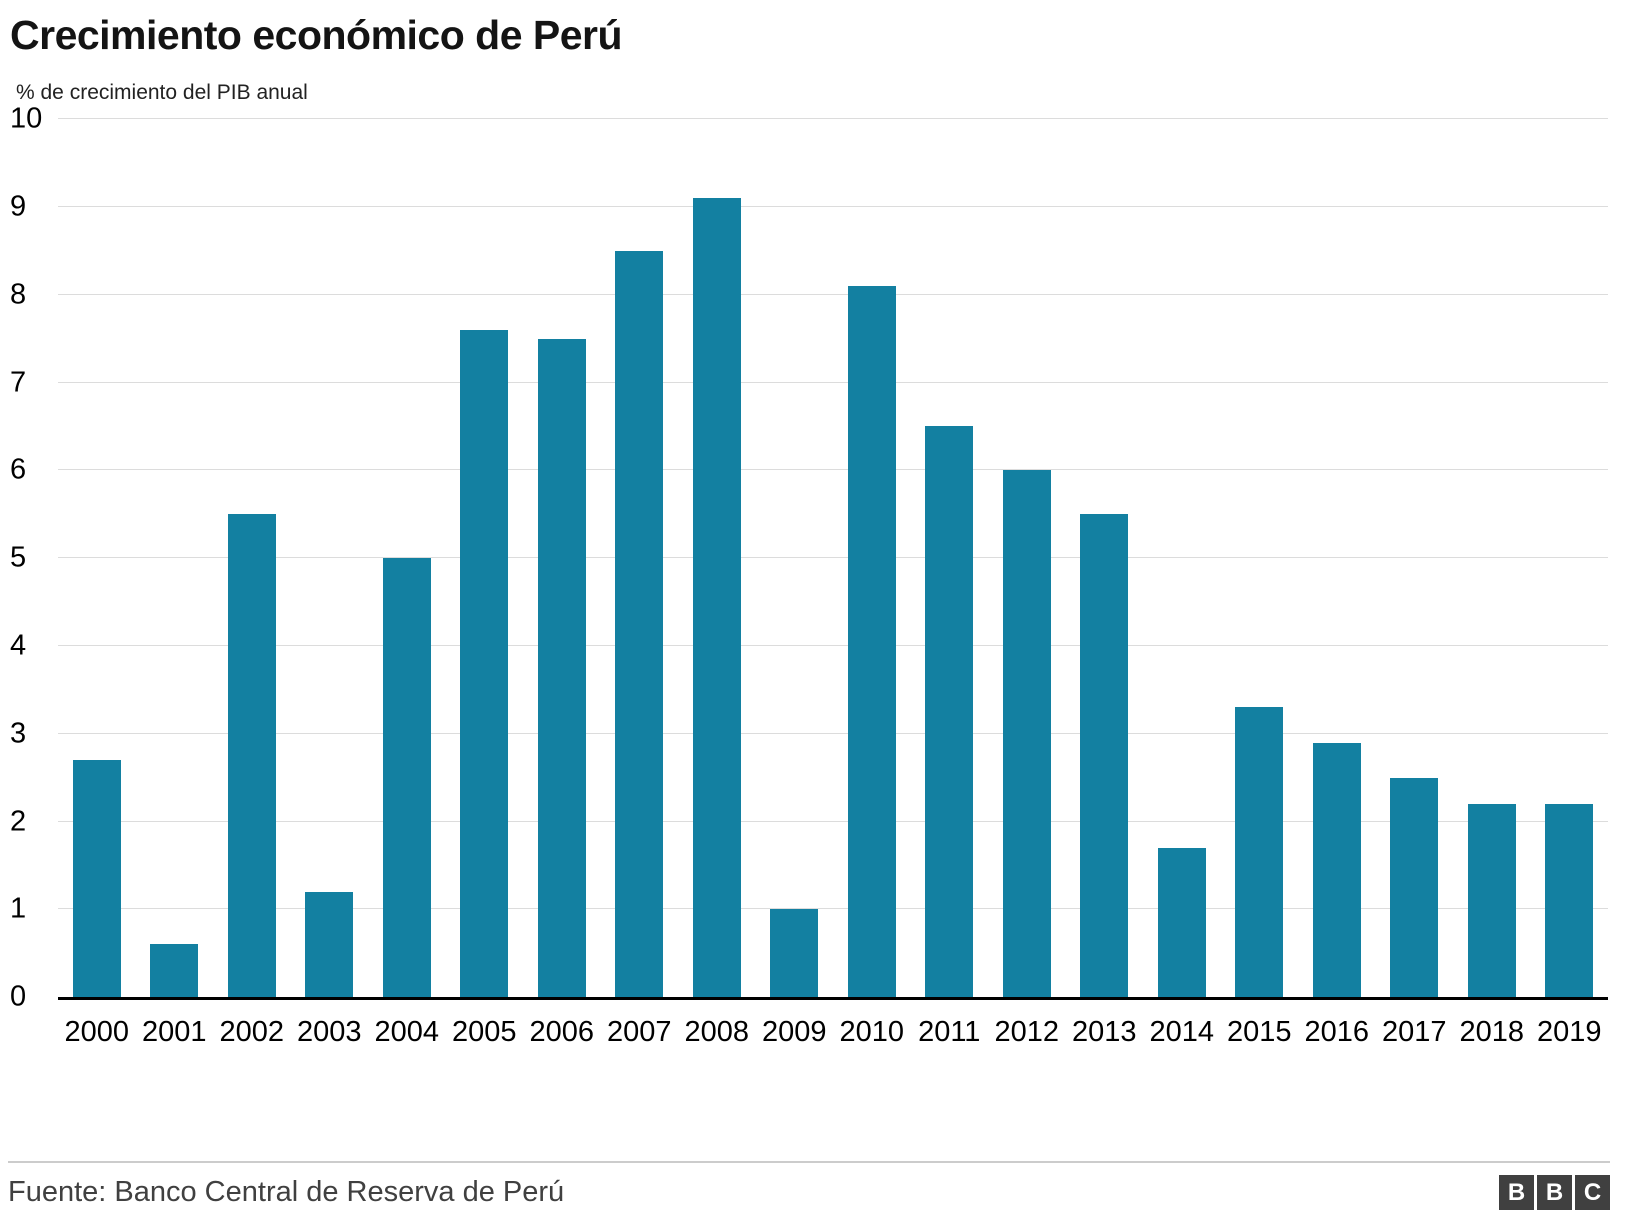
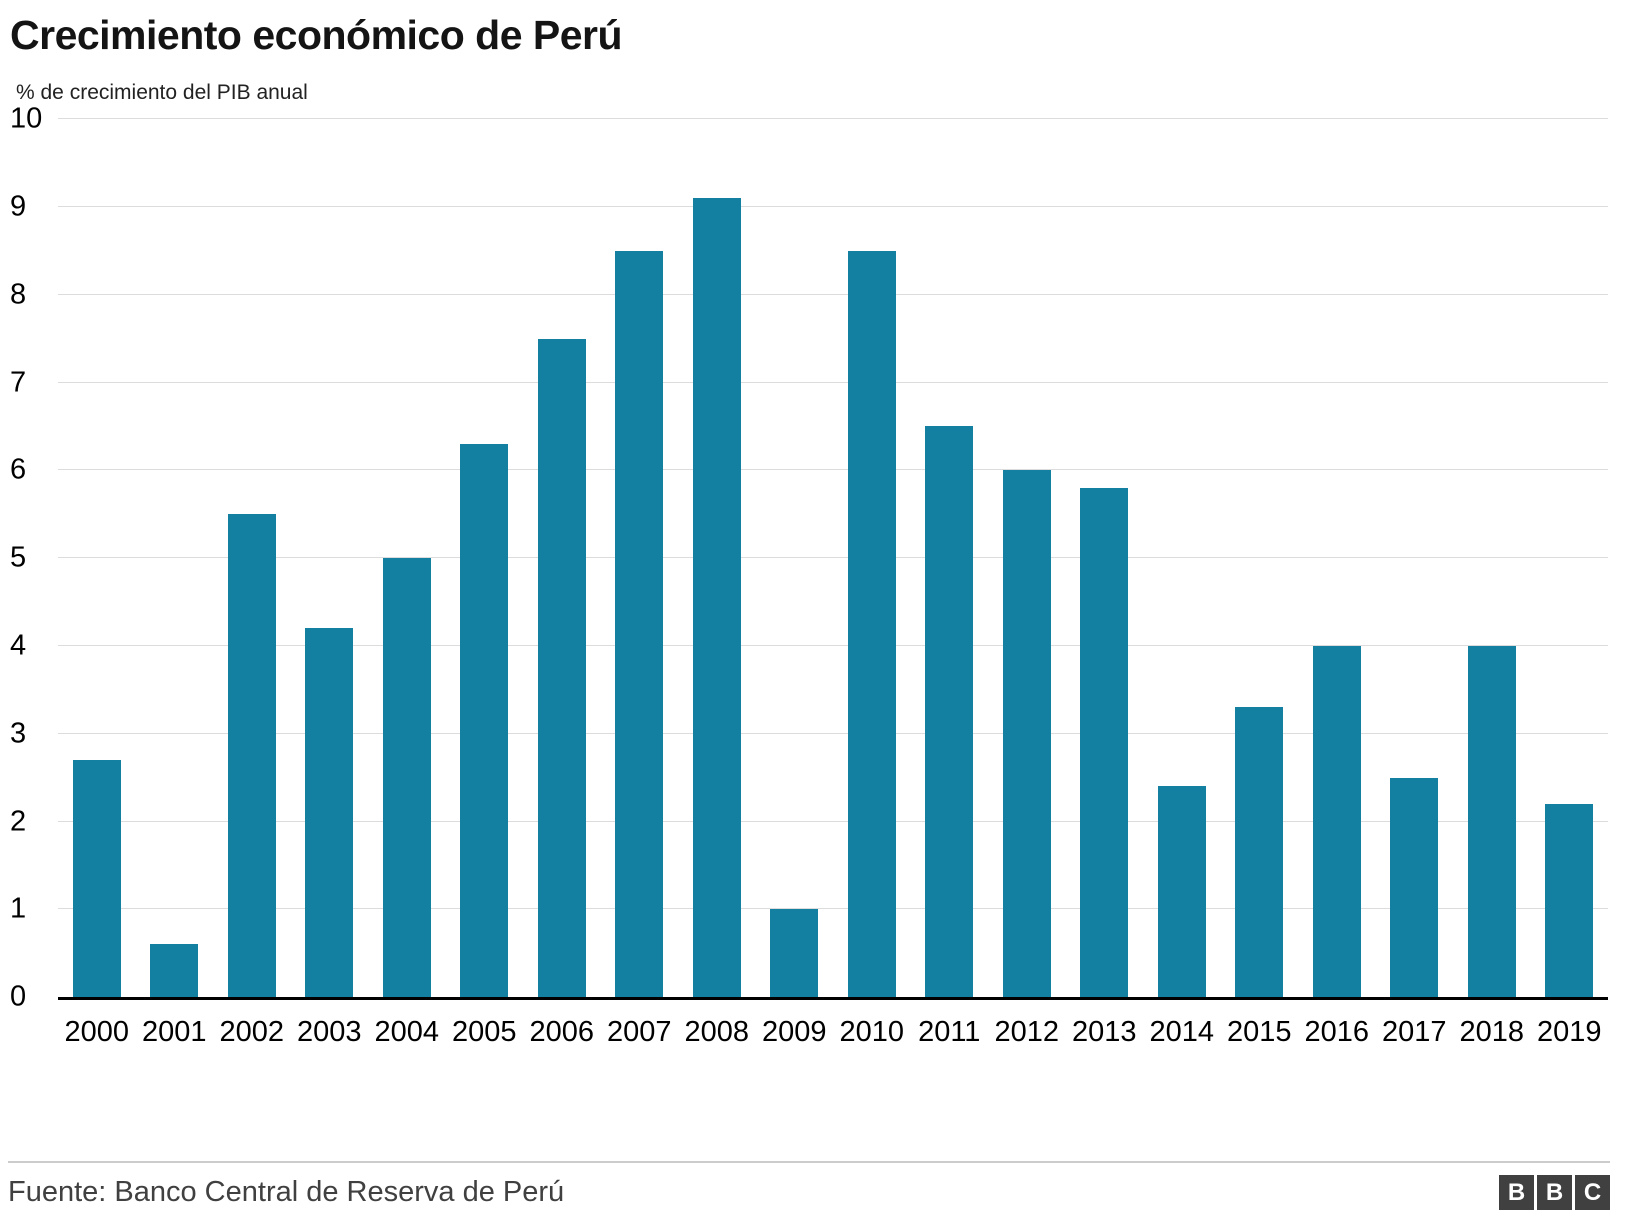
2003: 1.2 -> 4.2
2005: 7.6 -> 6.3
2010: 8.1 -> 8.5
2013: 5.5 -> 5.8
2014: 1.7 -> 2.4
2016: 2.9 -> 4.0
2018: 2.2 -> 4.0
